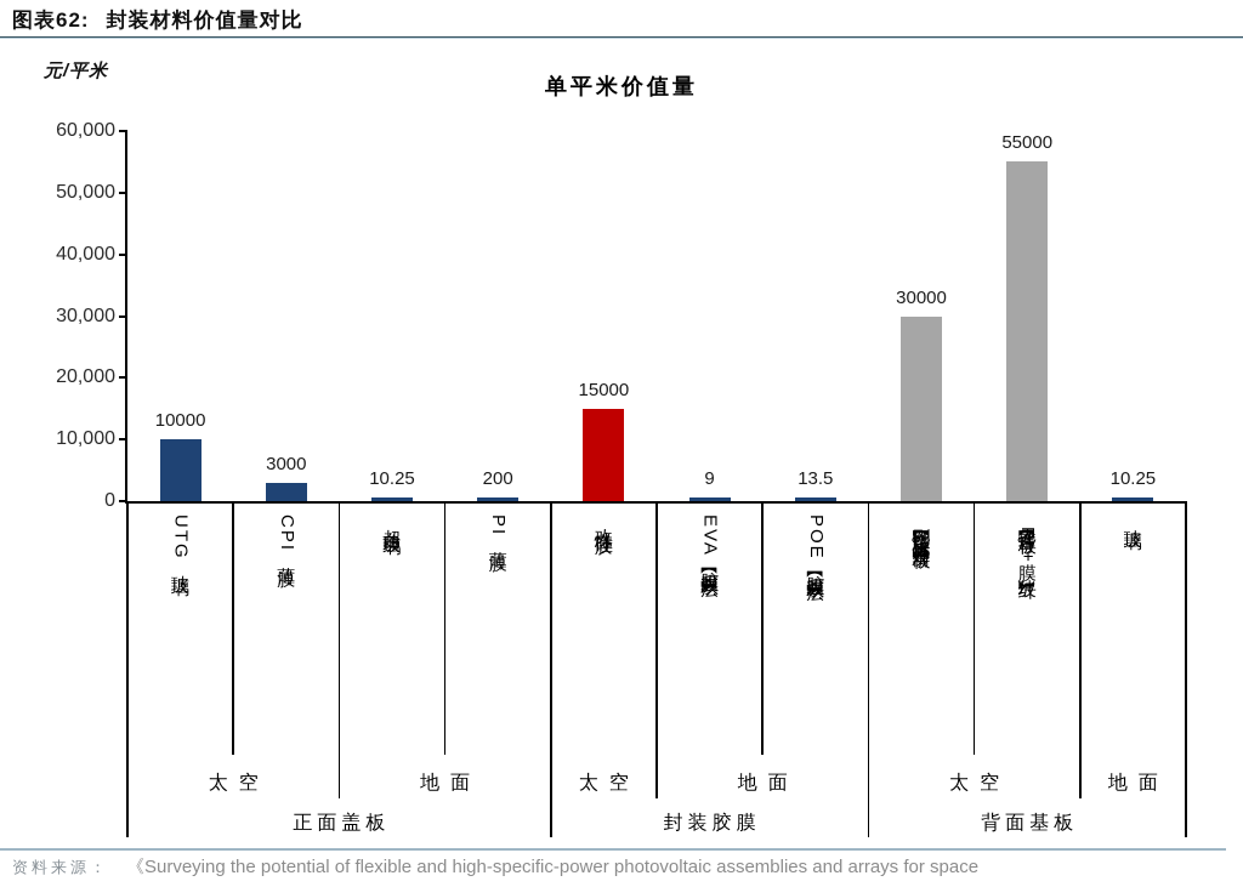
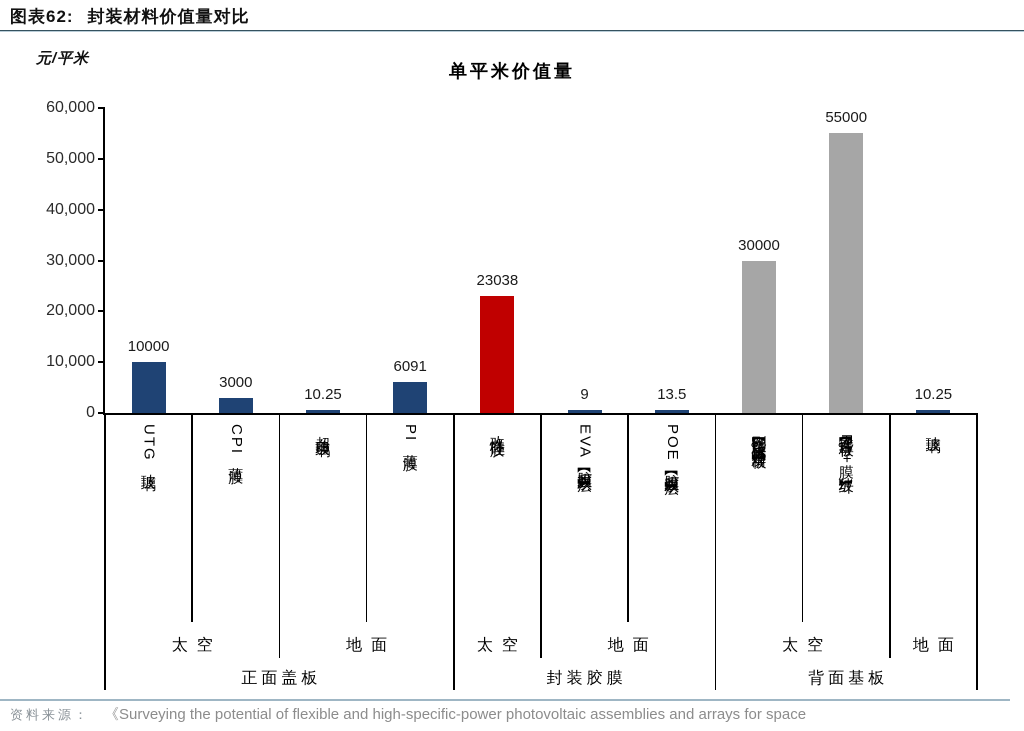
PI薄膜: 200 -> 6091
改性硅胶: 15000 -> 23038
